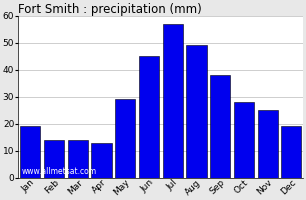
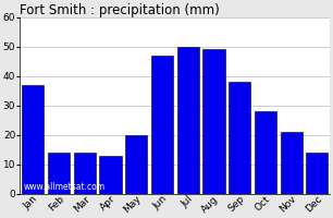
Jan: 19 -> 37
May: 29 -> 20
Jun: 45 -> 47
Jul: 57 -> 50
Nov: 25 -> 21
Dec: 19 -> 14
